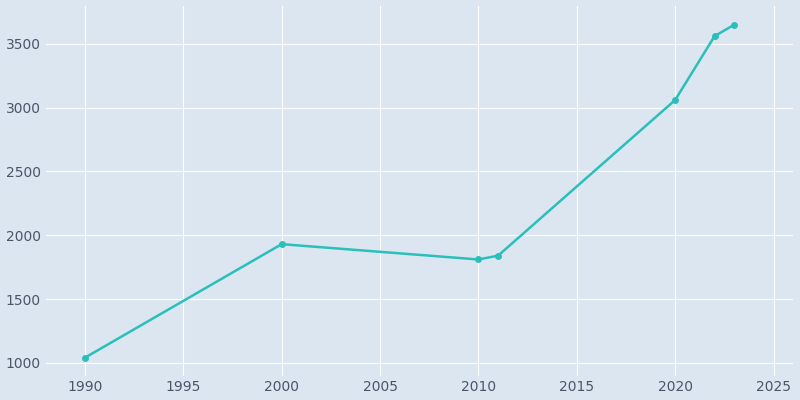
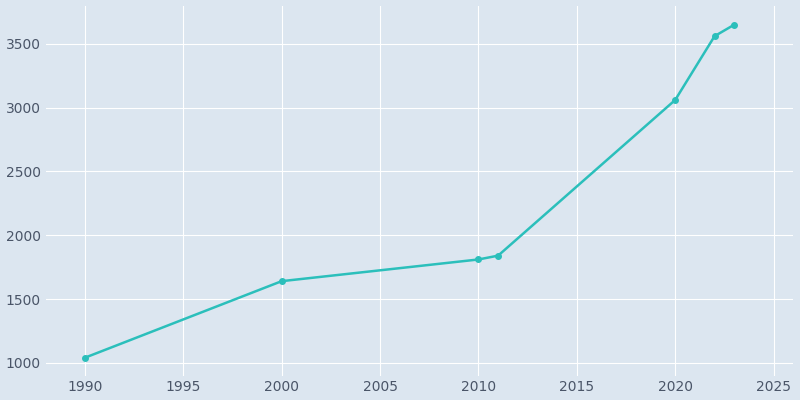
2000: 1930 -> 1640
